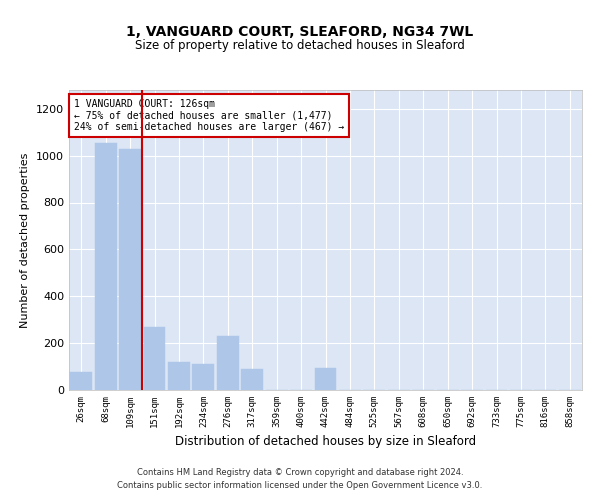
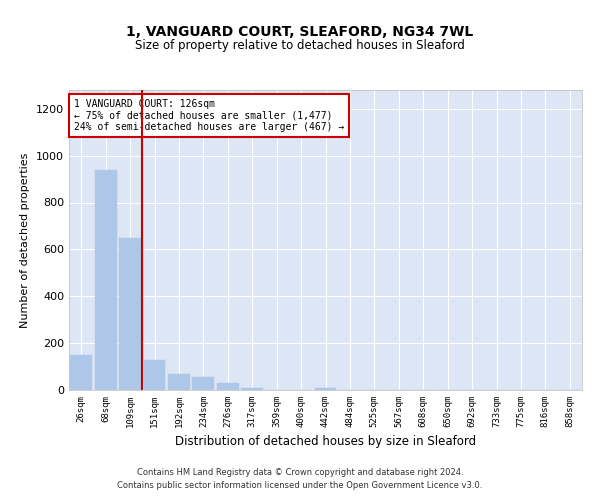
26sqm: 75 -> 150
68sqm: 1055 -> 940
109sqm: 1030 -> 650
151sqm: 270 -> 130
192sqm: 120 -> 70
234sqm: 110 -> 55
276sqm: 230 -> 30
317sqm: 90 -> 10
442sqm: 95 -> 10
